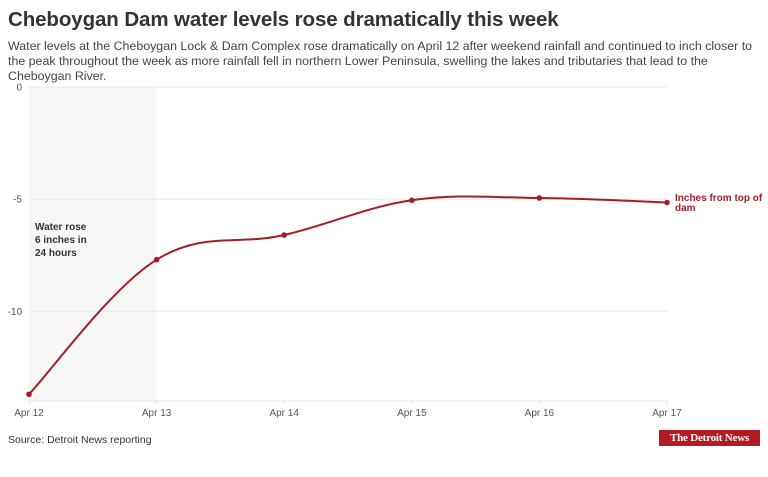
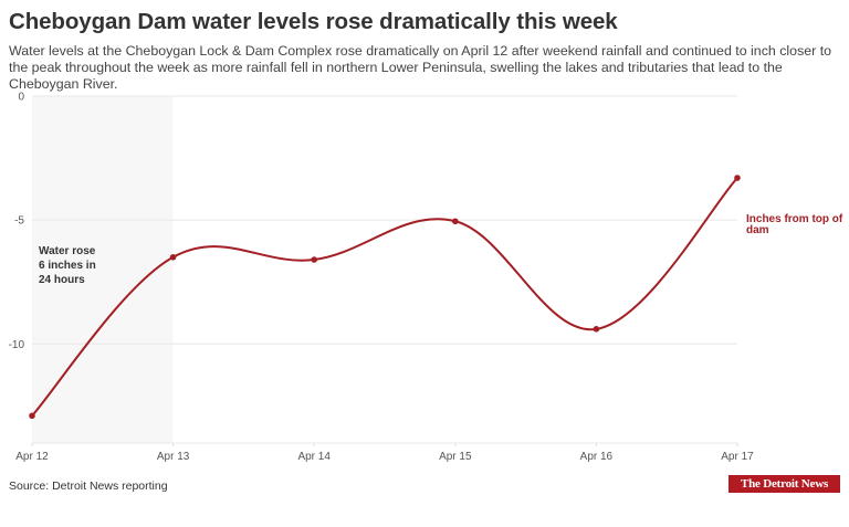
Apr 12: -13.7 -> -12.9
Apr 13: -7.7 -> -6.5
Apr 16: -5.0 -> -9.4
Apr 17: -5.2 -> -3.3
